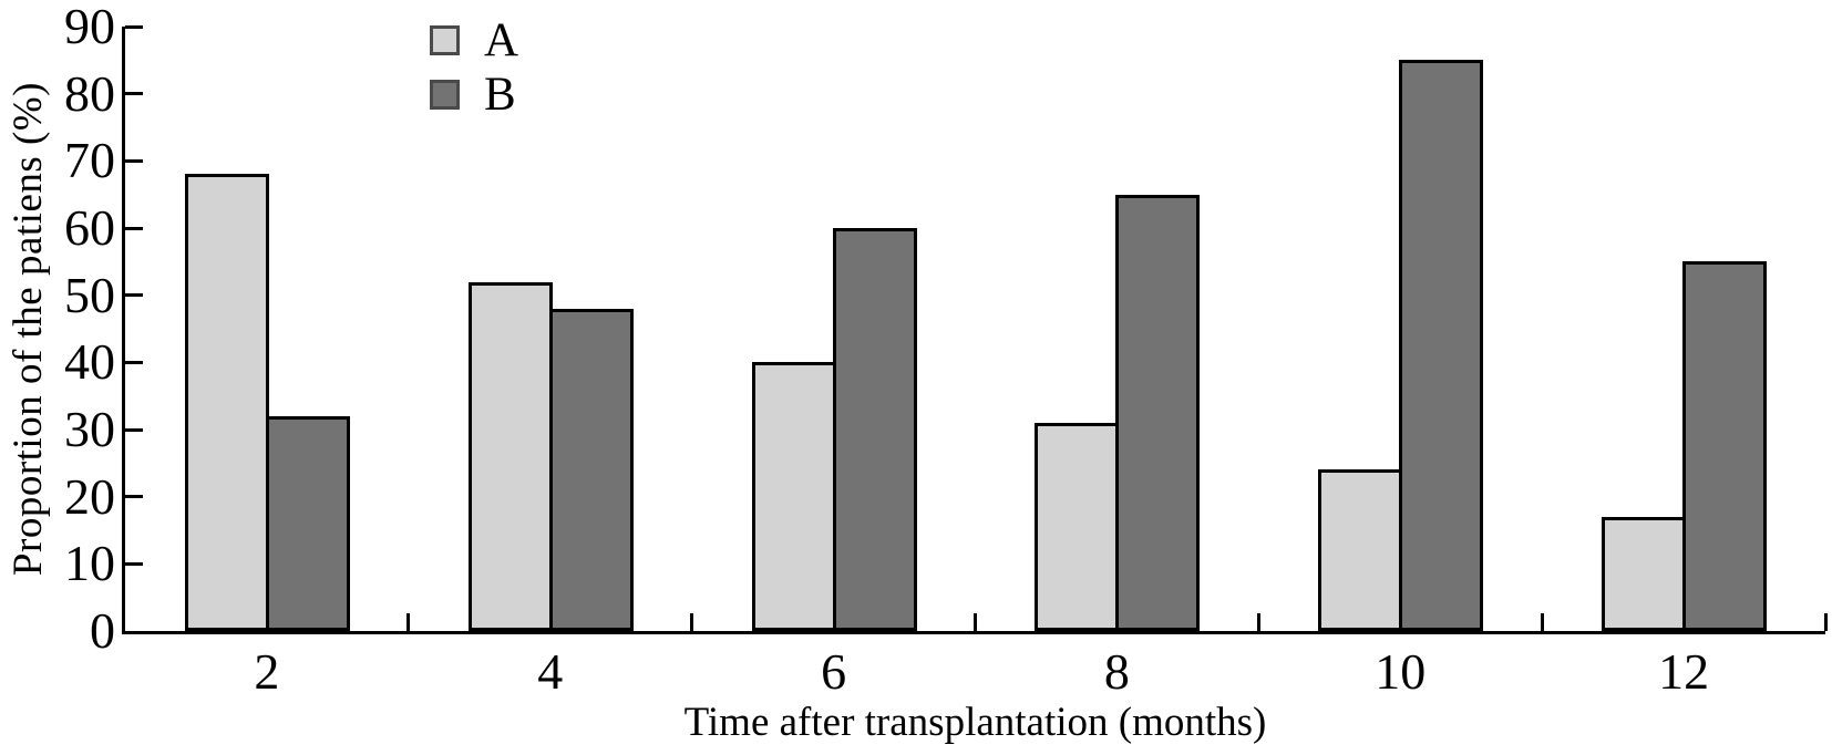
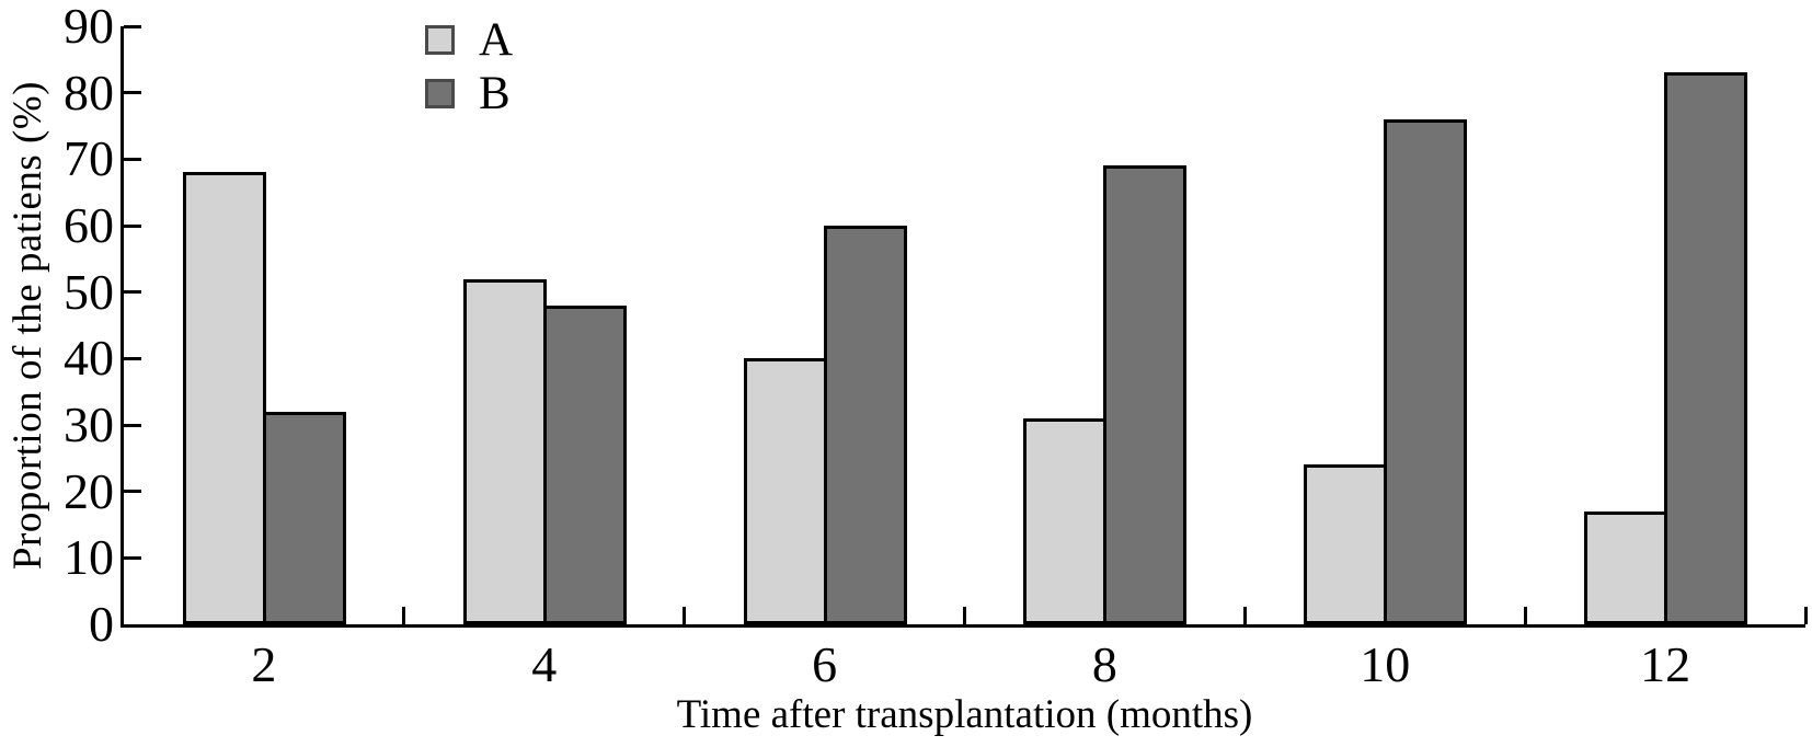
B/8: 65 -> 69
B/10: 85 -> 76
B/12: 55 -> 83
